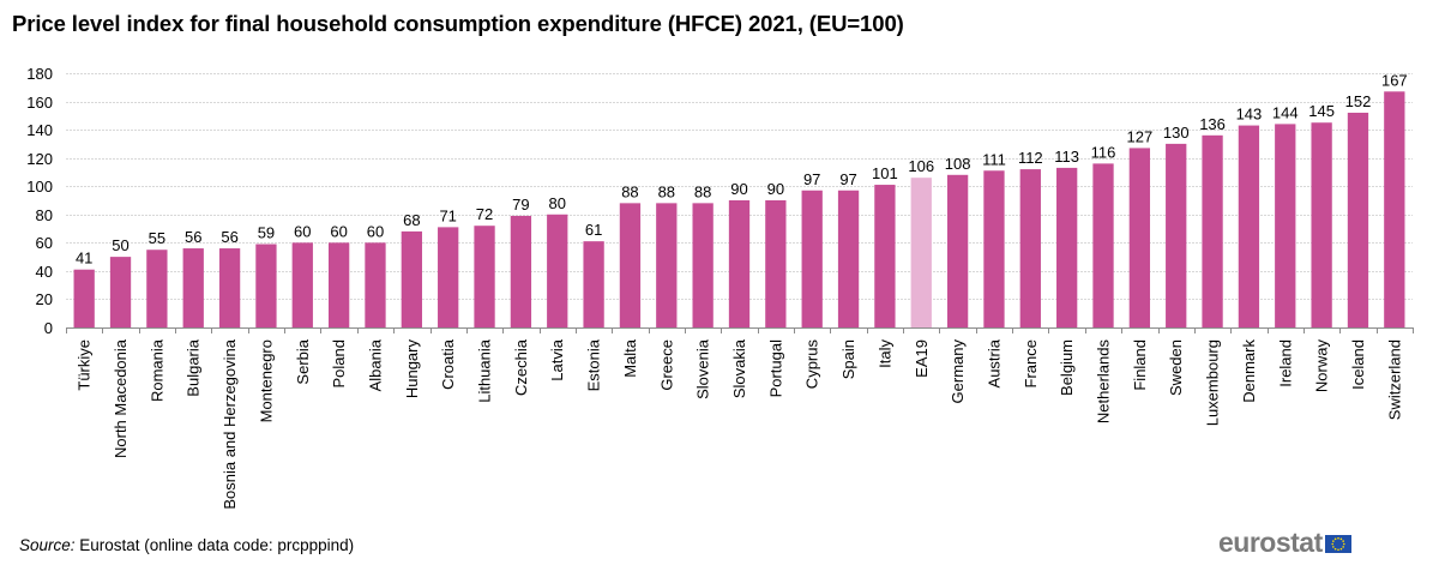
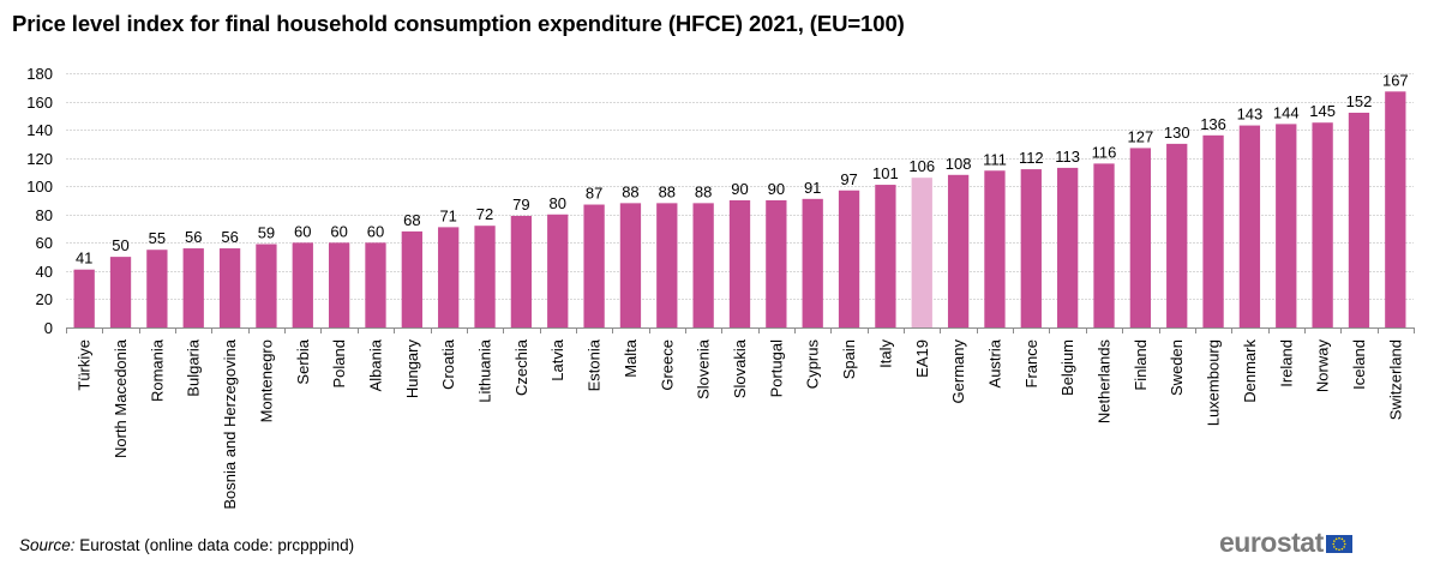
Estonia: 61 -> 87
Cyprus: 97 -> 91
